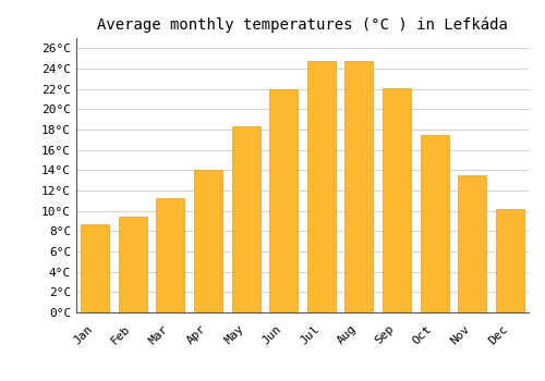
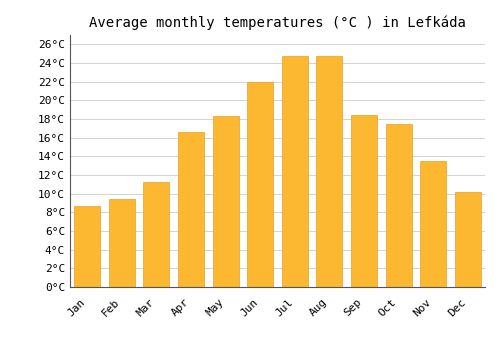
Apr: 14.0°C -> 16.6°C
Sep: 22.1°C -> 18.4°C
